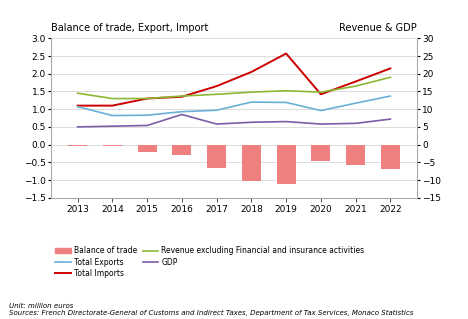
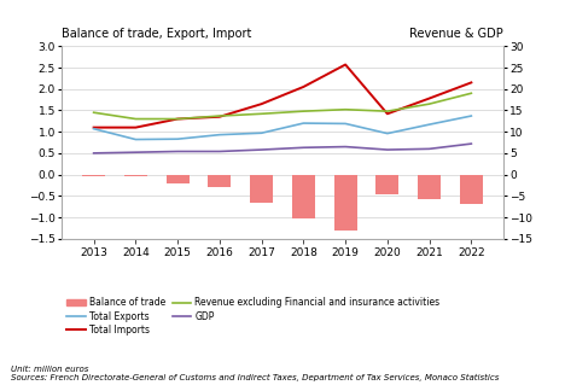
GDP/2016: 0.85 -> 0.54
Balance of trade/2019: -1.10 -> -1.30
